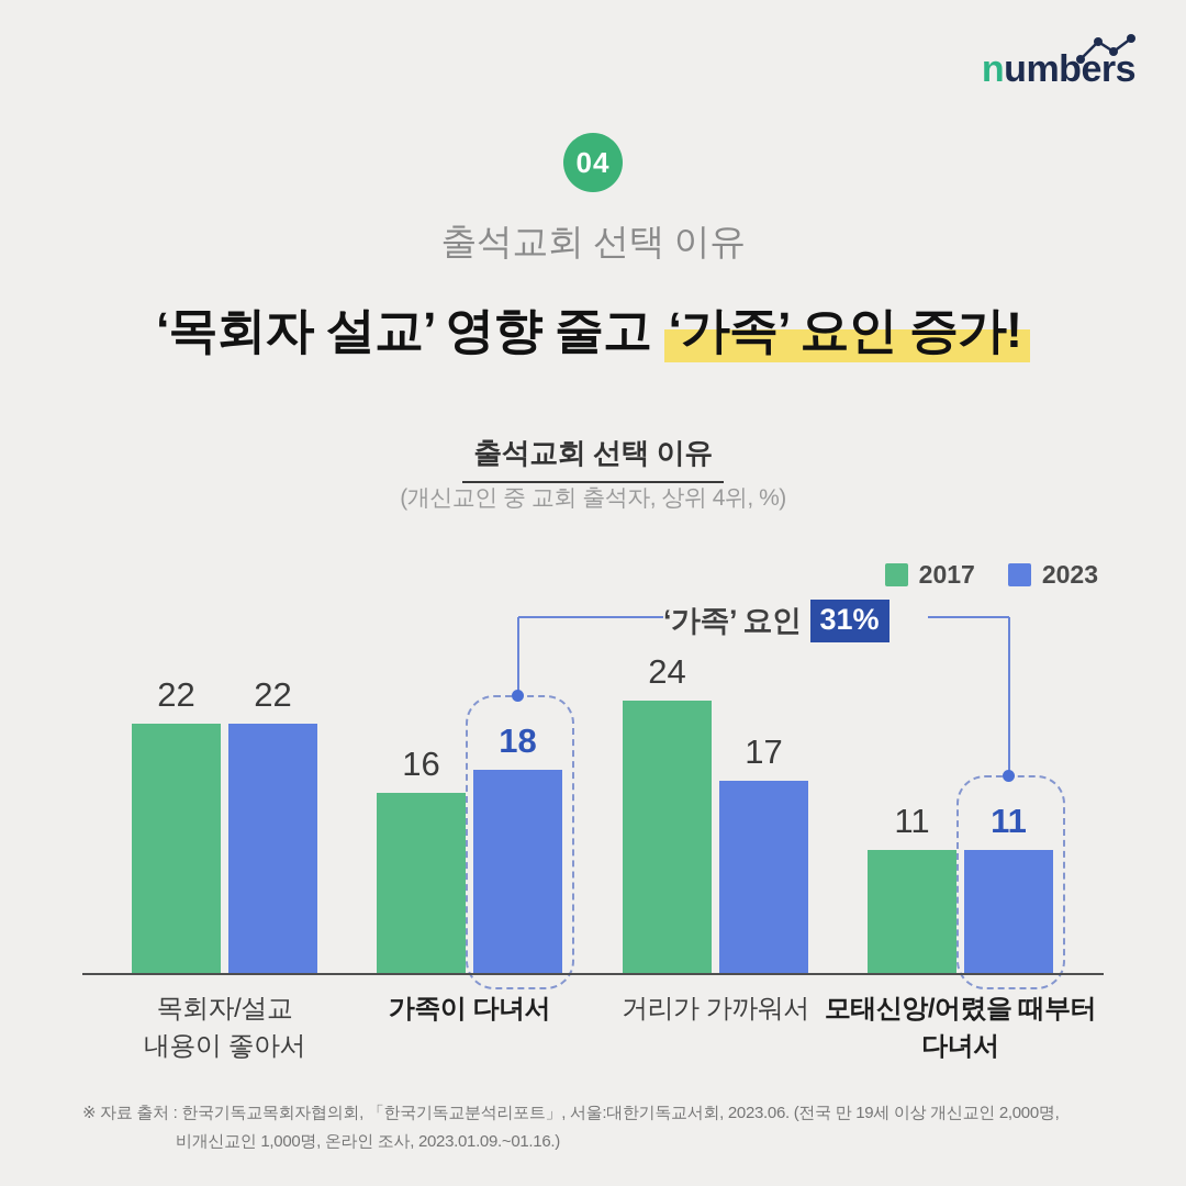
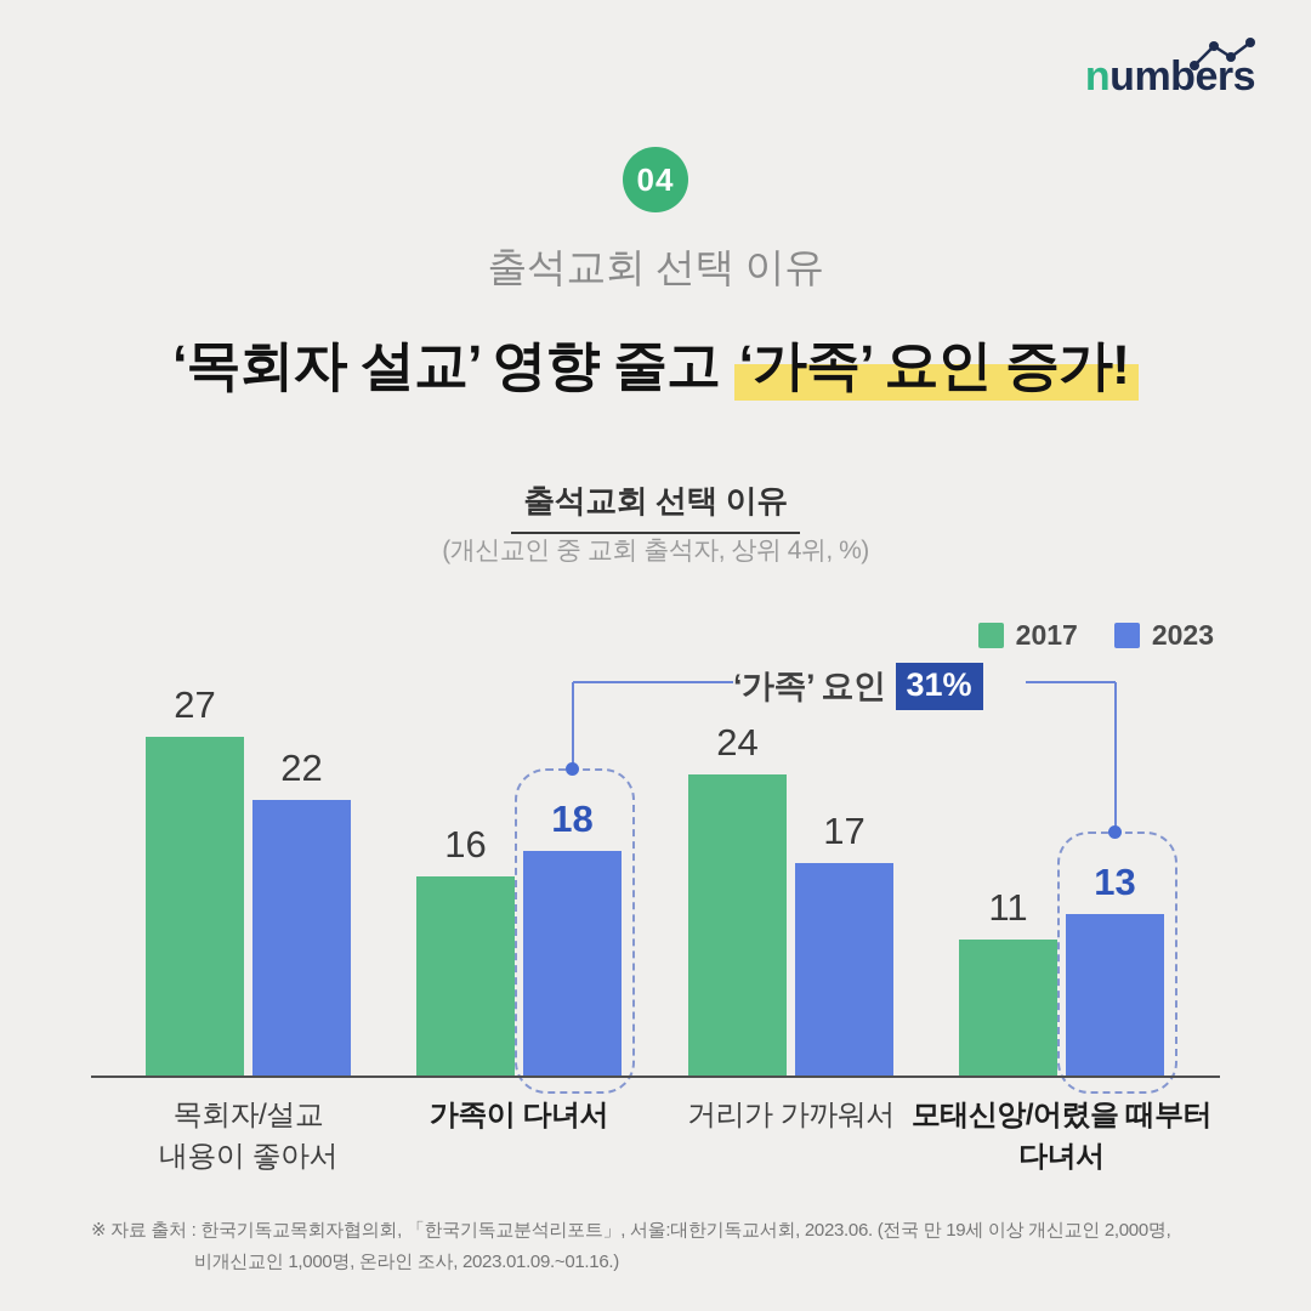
2017/목회자/설교 내용이 좋아서: 22 -> 27
2023/모태신앙/어렸을 때부터 다녀서: 11 -> 13
